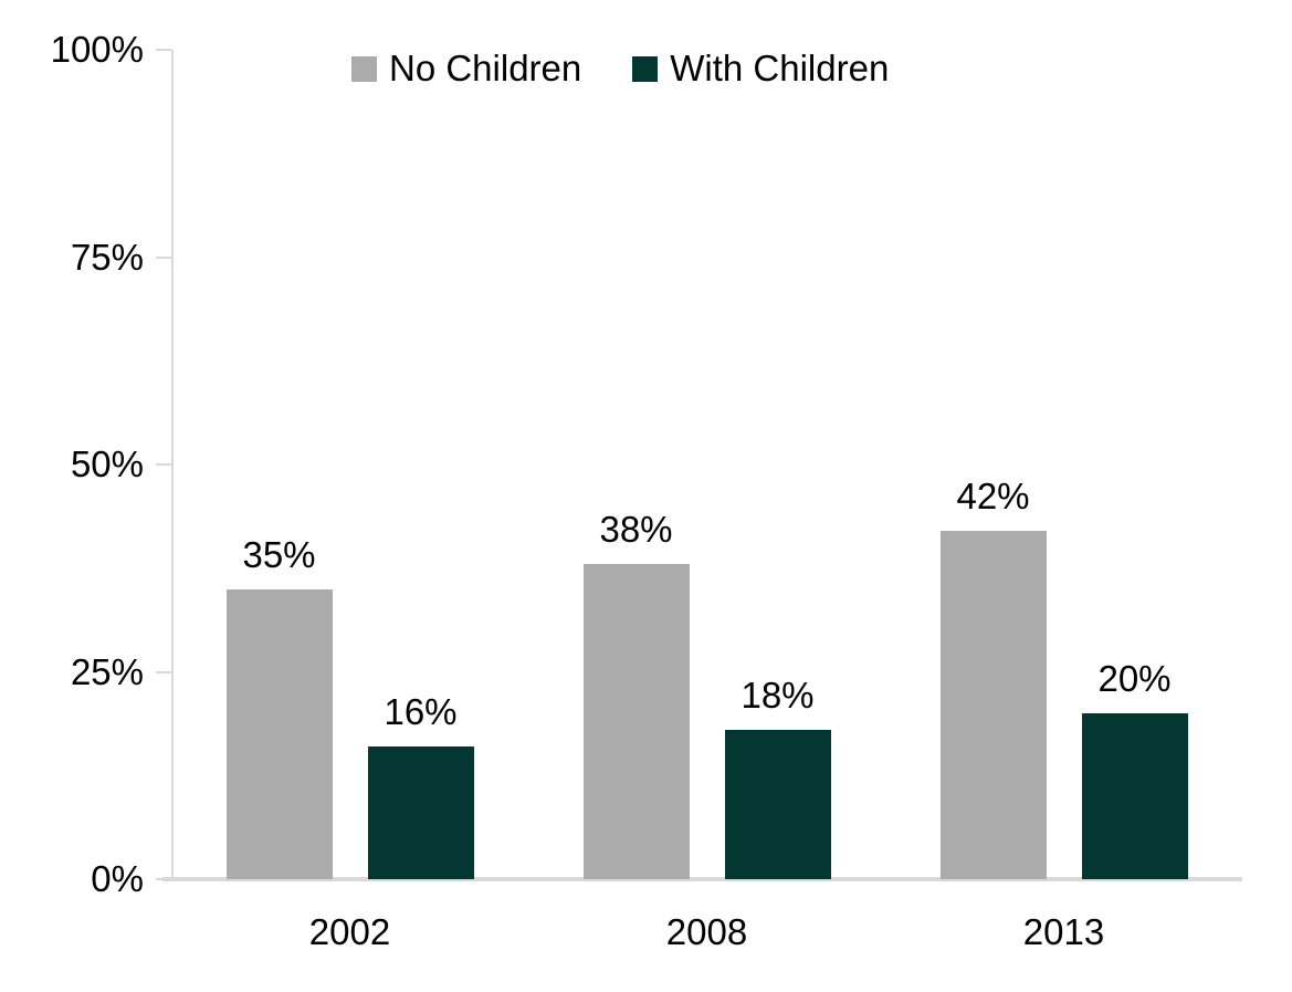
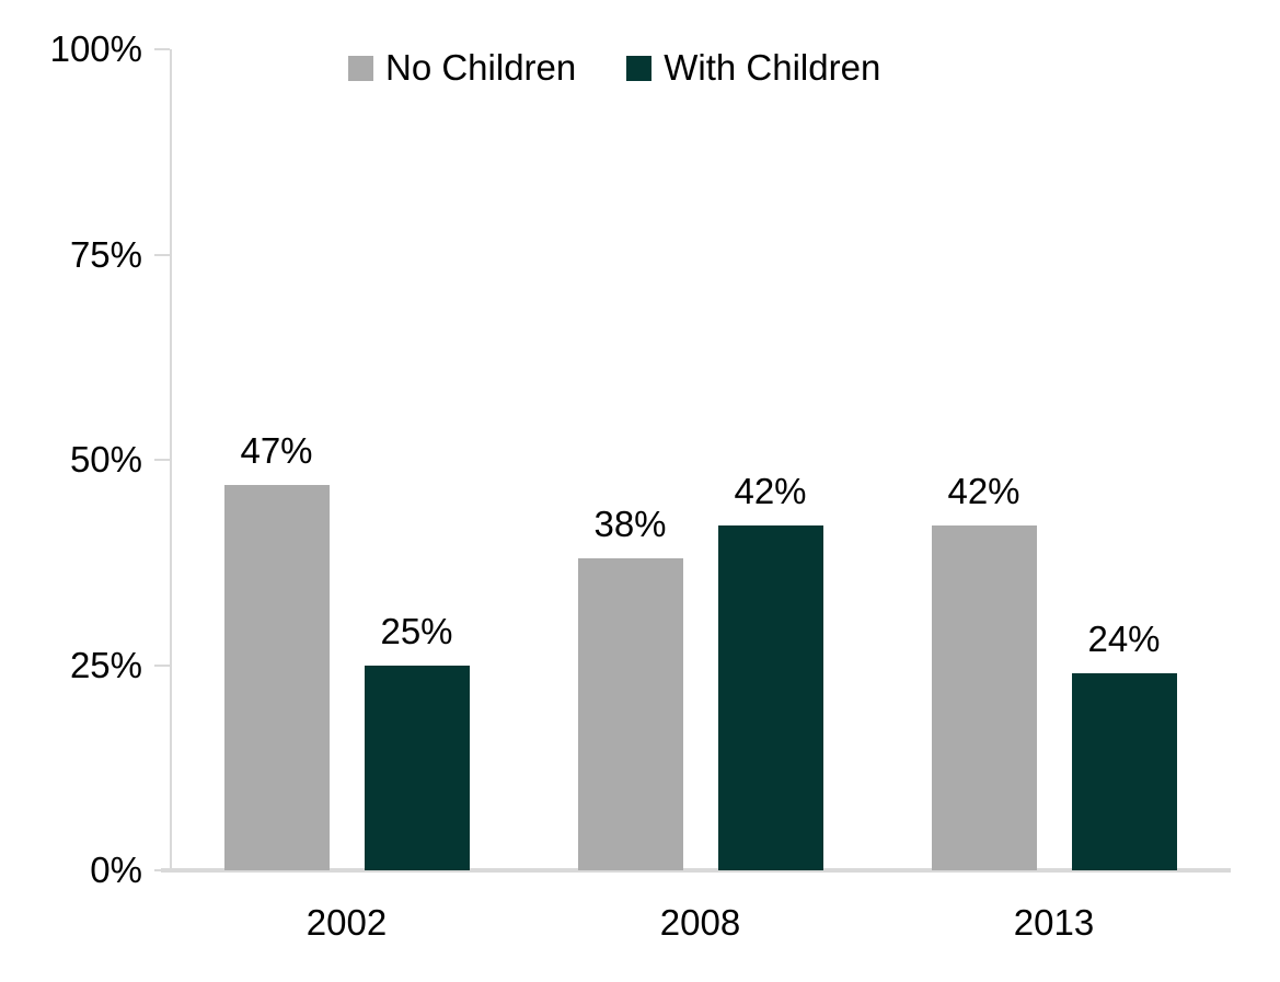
No Children/2002: 35% -> 47%
With Children/2002: 16% -> 25%
With Children/2008: 18% -> 42%
With Children/2013: 20% -> 24%
